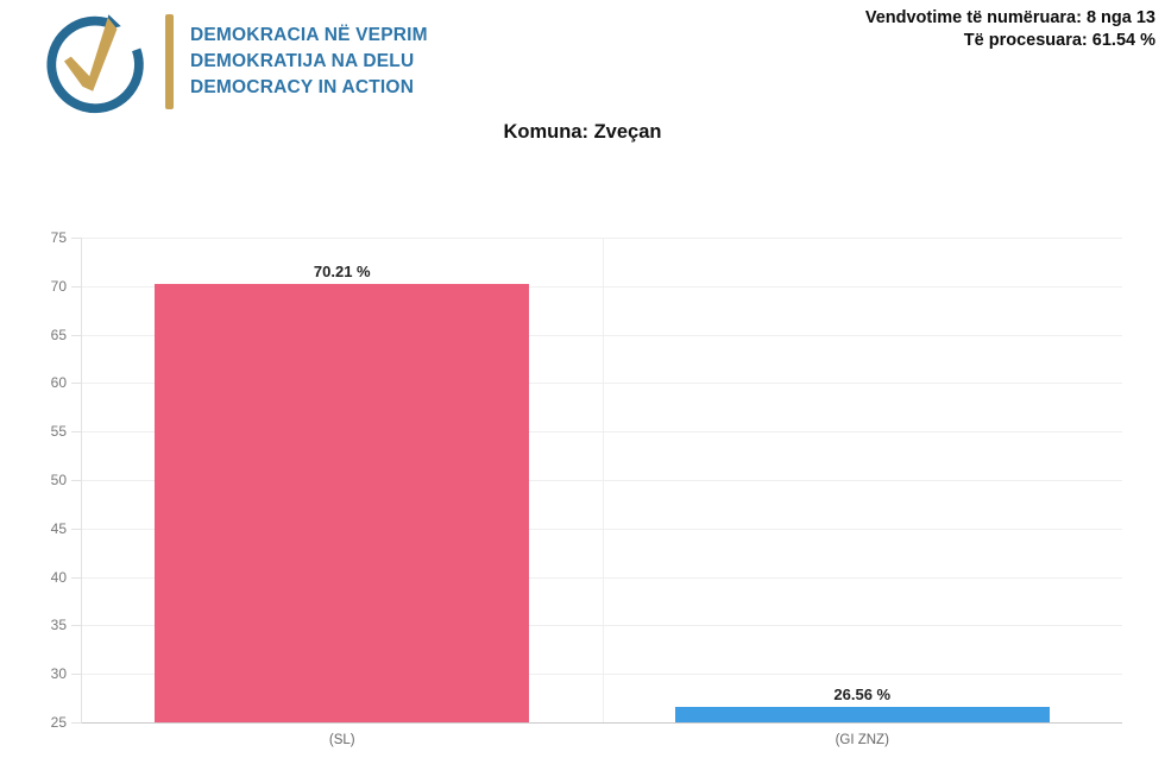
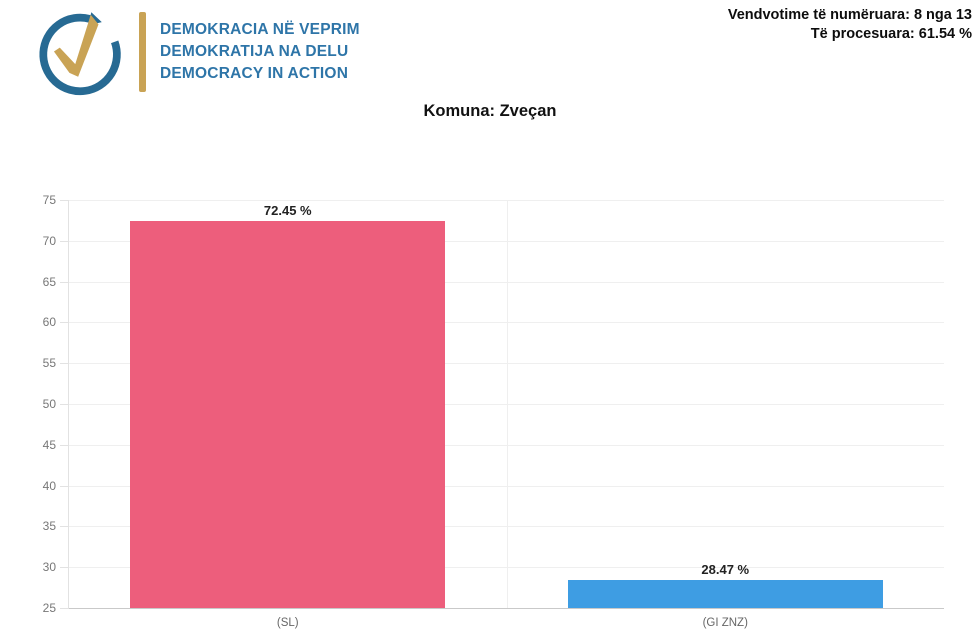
(SL): 70.21 -> 72.45
(GI ZNZ): 26.56 -> 28.47
